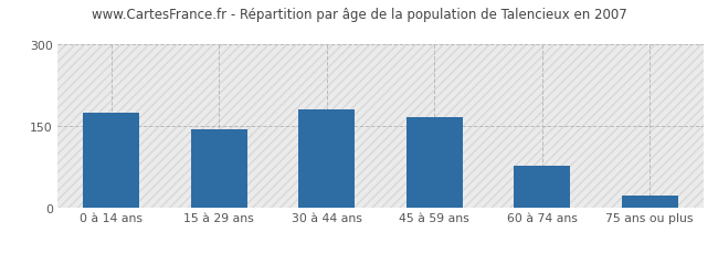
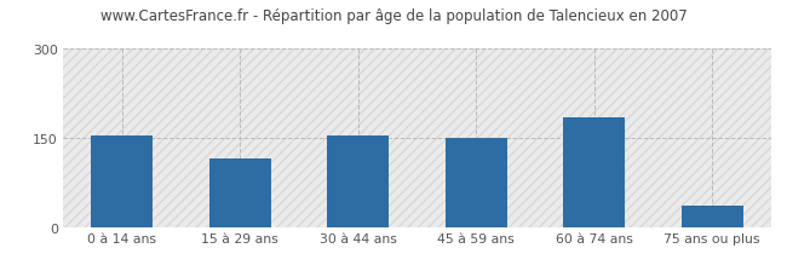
0 à 14 ans: 175 -> 155
15 à 29 ans: 144 -> 115
30 à 44 ans: 181 -> 155
45 à 59 ans: 167 -> 150
60 à 74 ans: 76 -> 185
75 ans ou plus: 22 -> 35
